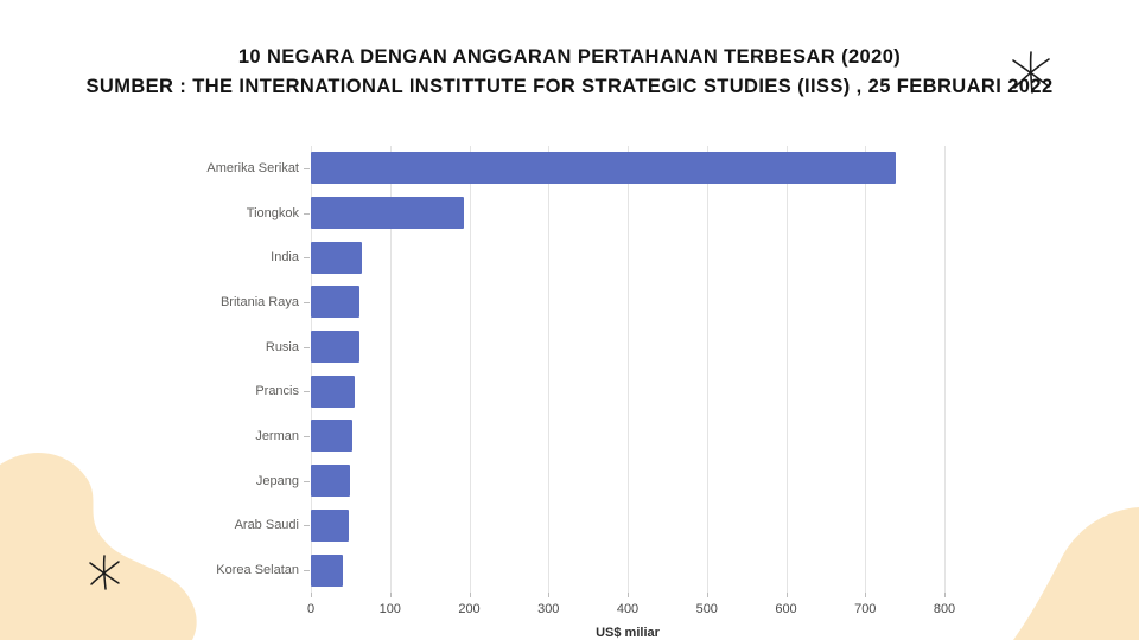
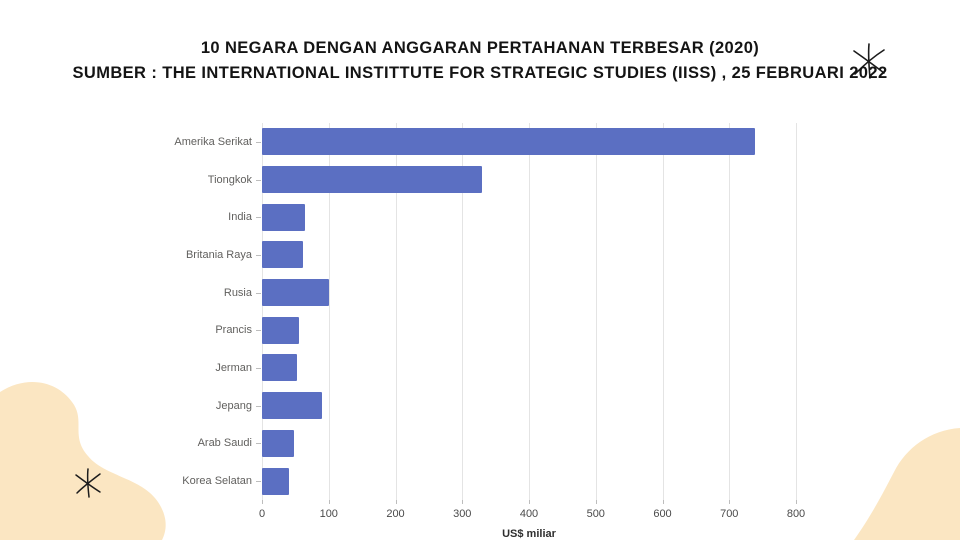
Tiongkok: 190 -> 330
Rusia: 60 -> 100
Jepang: 50 -> 90
